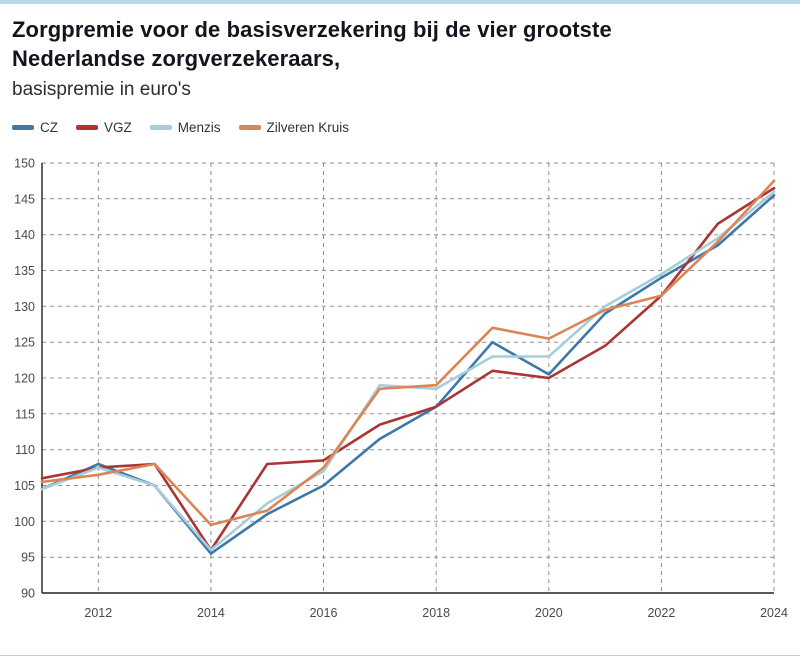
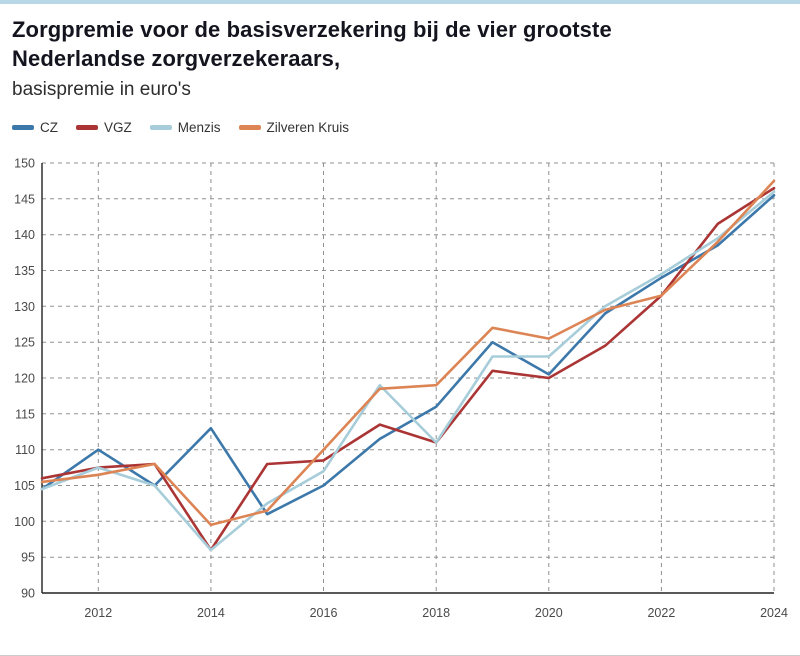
CZ/2012: 108 -> 110
CZ/2014: 96 -> 113
Zilveren Kruis/2016: 108 -> 110
VGZ/2018: 116 -> 111
Menzis/2018: 118 -> 111
